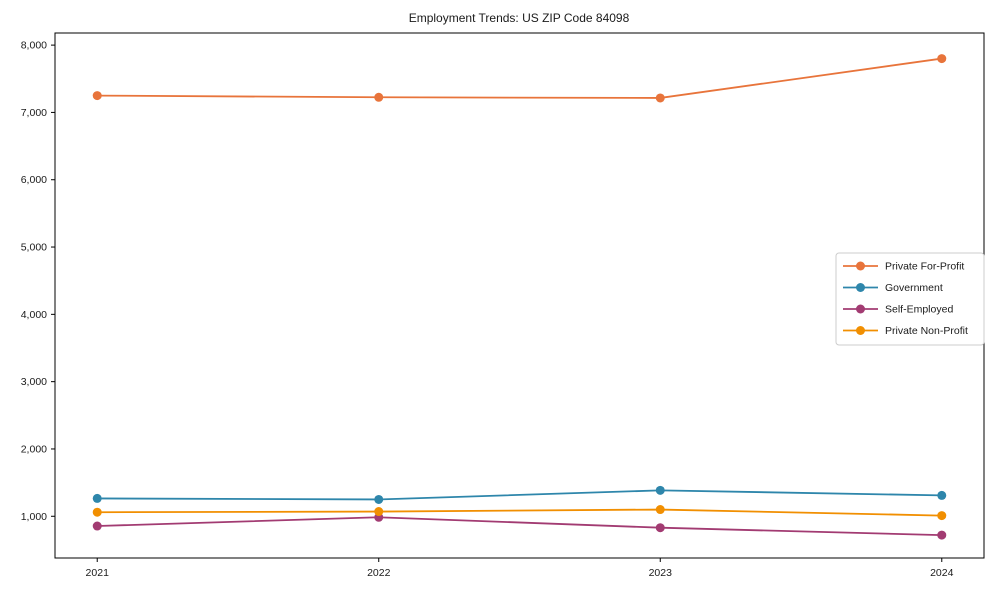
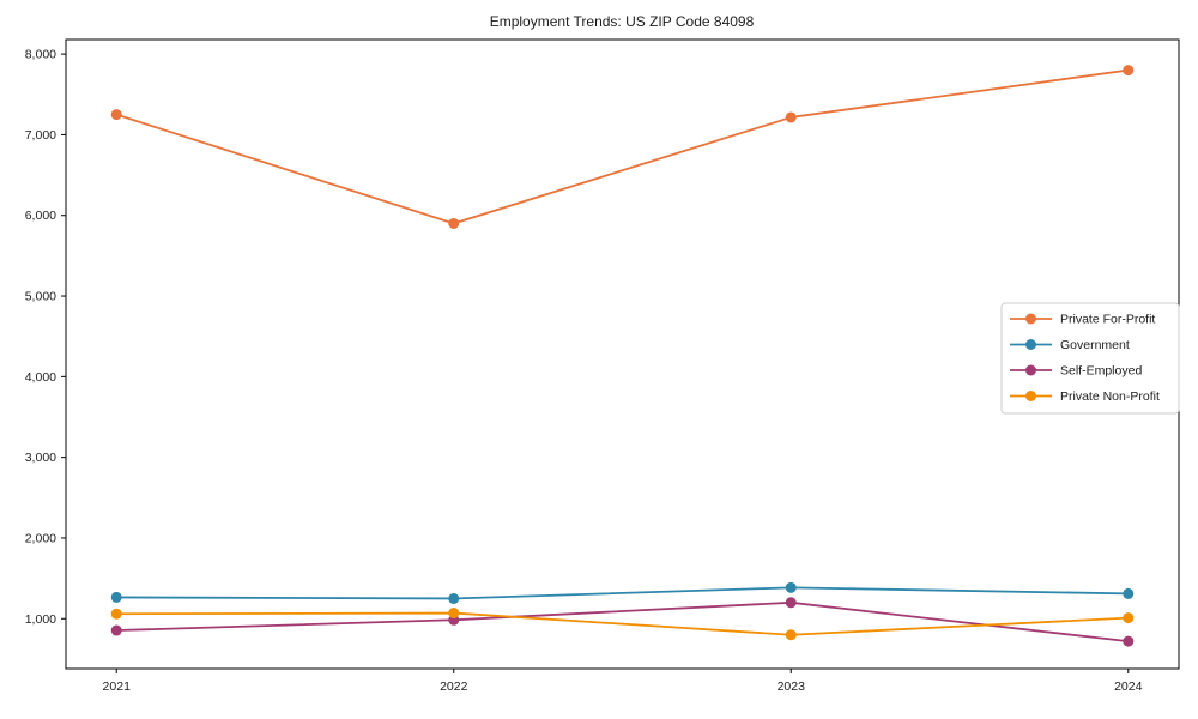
Private For-Profit/2022: 7200 -> 5900
Self-Employed/2023: 800 -> 1200
Private Non-Profit/2023: 1100 -> 800
